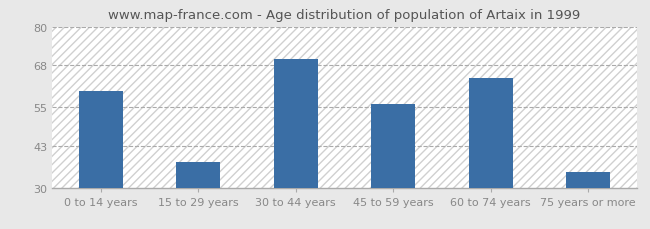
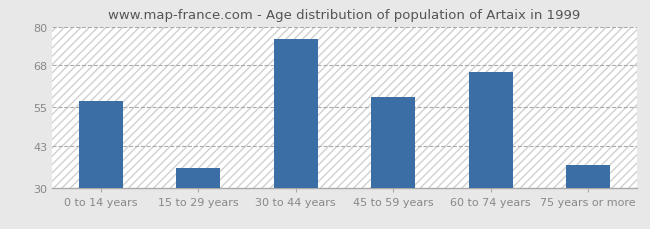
0 to 14 years: 60 -> 57
15 to 29 years: 38 -> 36
30 to 44 years: 70 -> 76
45 to 59 years: 56 -> 58
60 to 74 years: 64 -> 66
75 years or more: 35 -> 37
